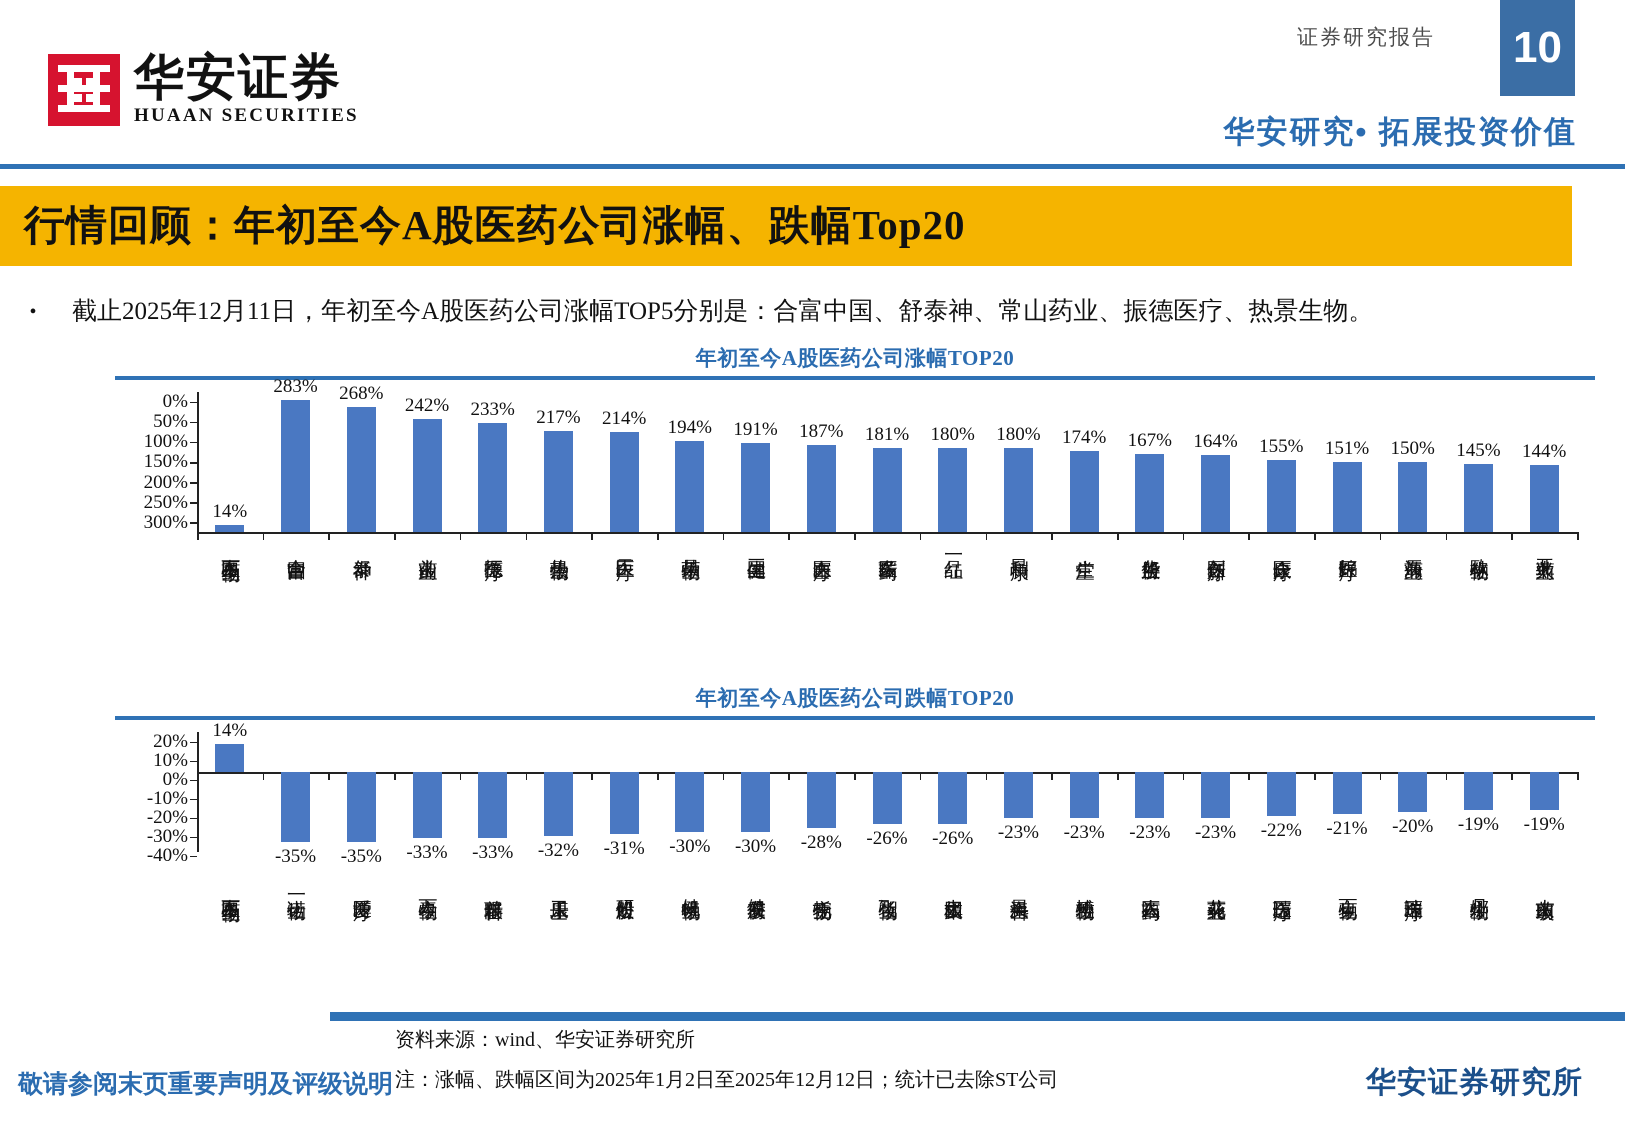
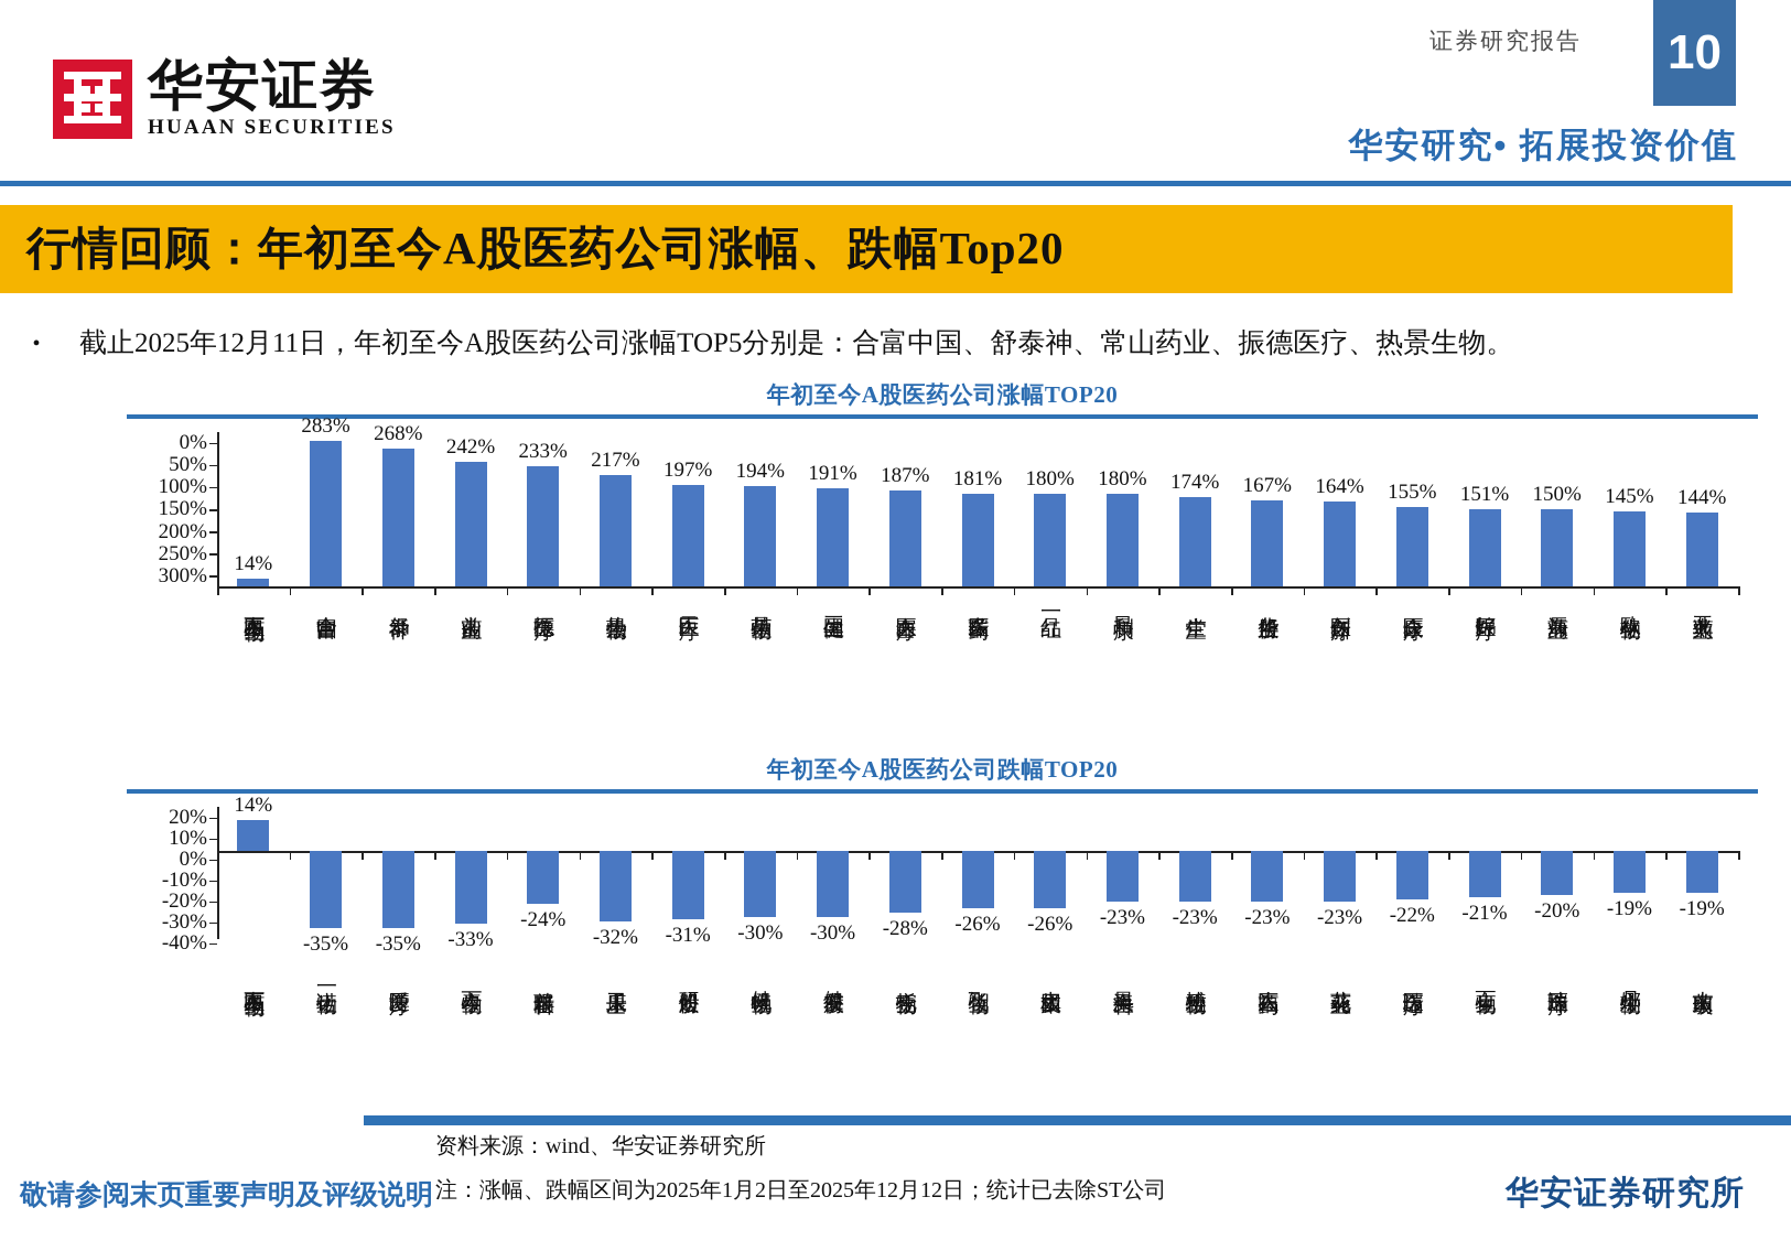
年初至今A股医药公司涨幅TOP20/天臣医疗: 214% -> 197%
年初至今A股医药公司跌幅TOP20/普瑞眼科: -33% -> -24%
